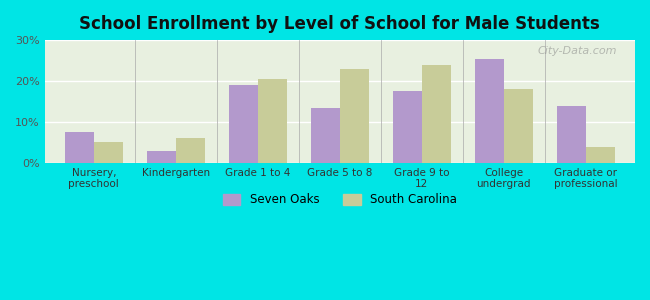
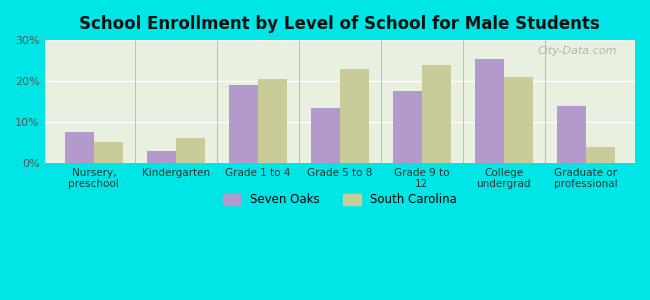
South Carolina/College undergrad: 18.0% -> 21.0%
